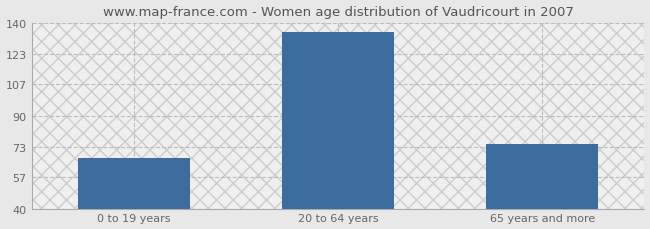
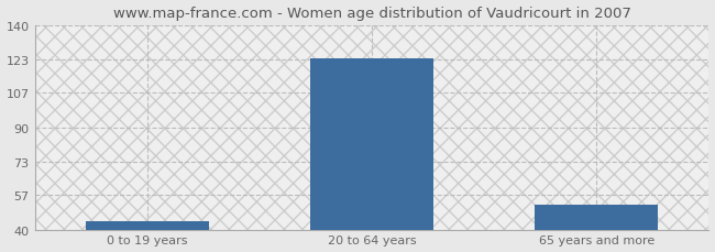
0 to 19 years: 67 -> 44
20 to 64 years: 135 -> 124
65 years and more: 75 -> 52
